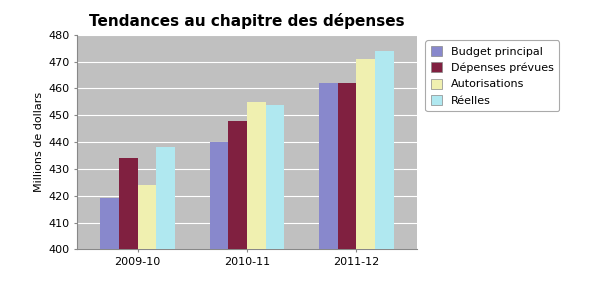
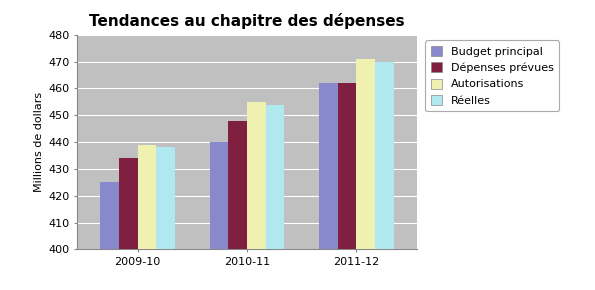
Budget principal/2009-10: 419 -> 425
Autorisations/2009-10: 424 -> 439
Réelles/2011-12: 474 -> 470
